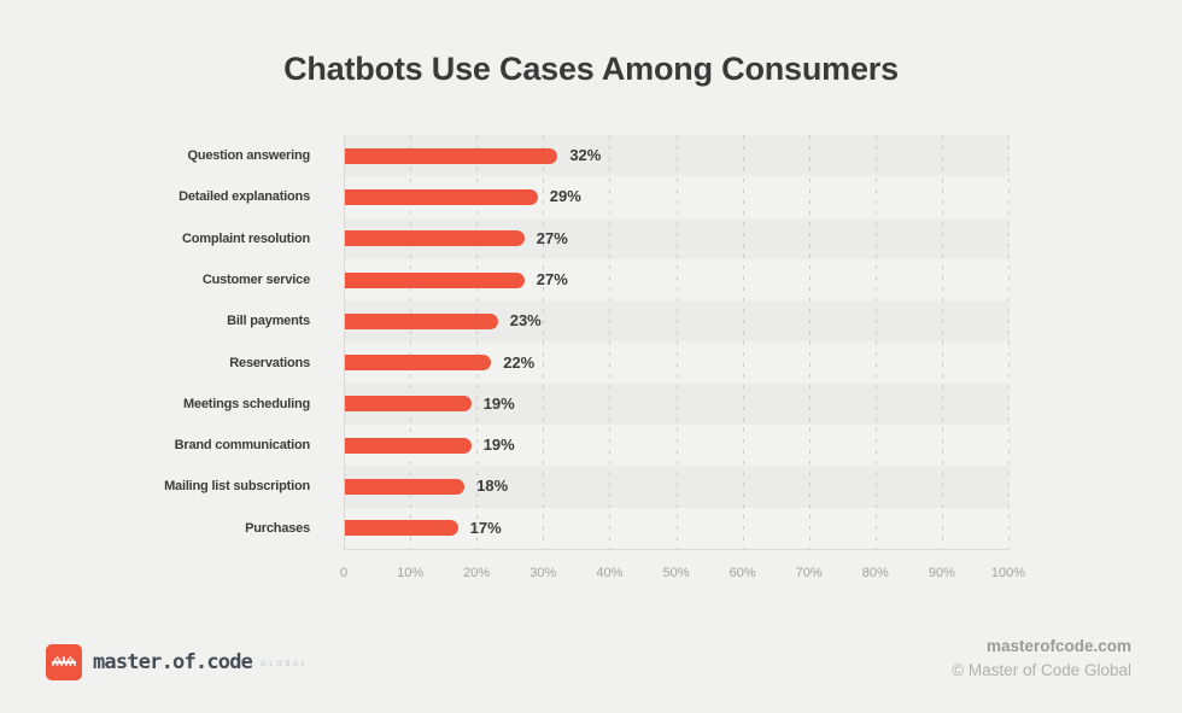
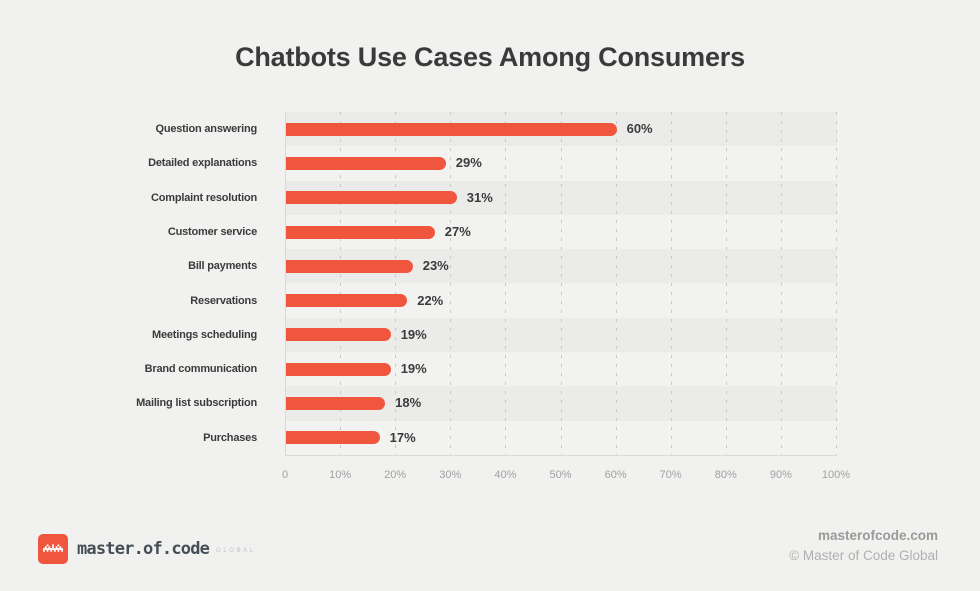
Question answering: 32% -> 60%
Complaint resolution: 27% -> 31%
